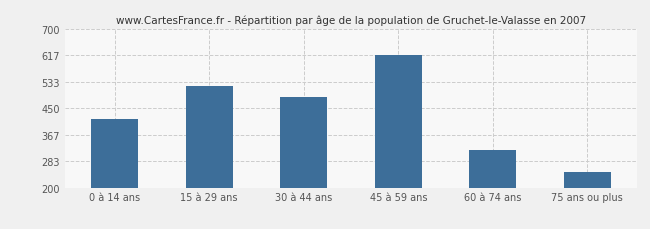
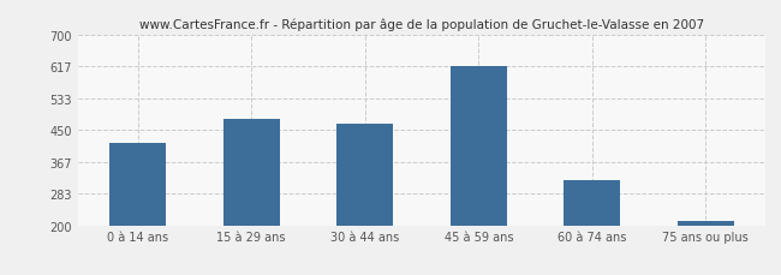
15 à 29 ans: 520 -> 480
30 à 44 ans: 485 -> 468
75 ans ou plus: 250 -> 210
